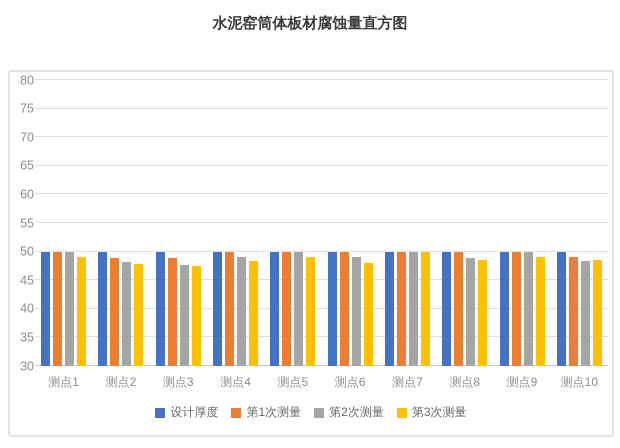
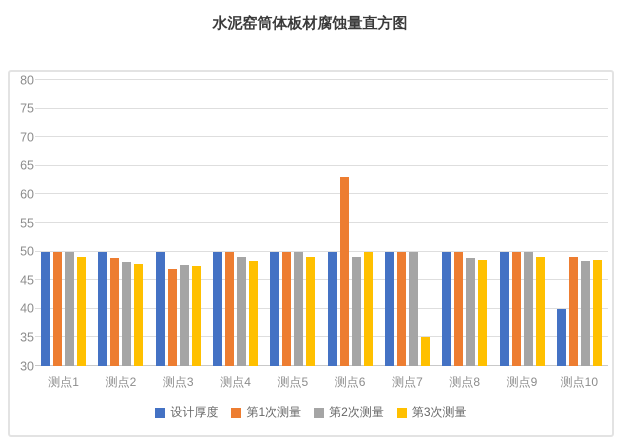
第1次测量/测点3: 49 -> 47
第1次测量/测点6: 50 -> 63
第3次测量/测点6: 48 -> 50
第3次测量/测点7: 50 -> 35
设计厚度/测点10: 50 -> 40
